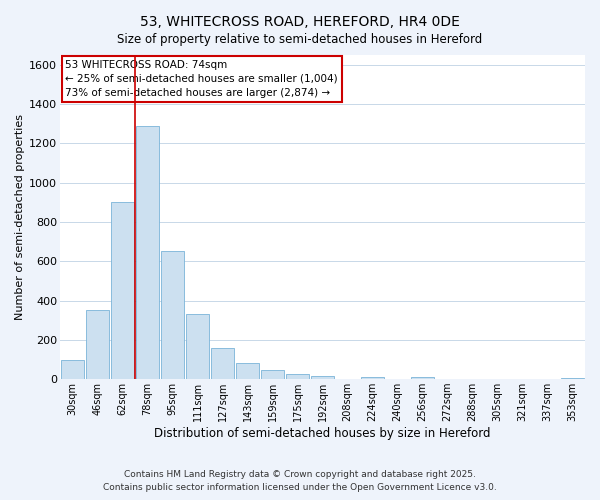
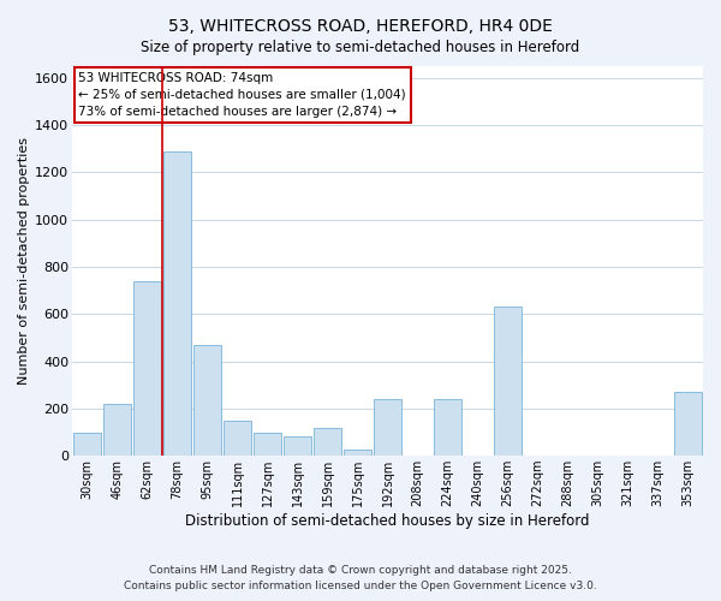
46sqm: 350 -> 220
62sqm: 900 -> 740
95sqm: 650 -> 470
111sqm: 330 -> 150
127sqm: 160 -> 100
159sqm: 50 -> 120
192sqm: 20 -> 240
224sqm: 10 -> 240
256sqm: 10 -> 630
353sqm: 0 -> 270
